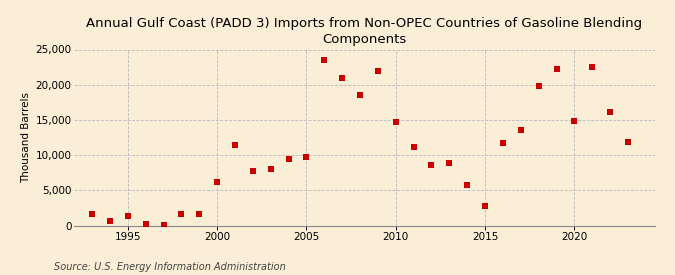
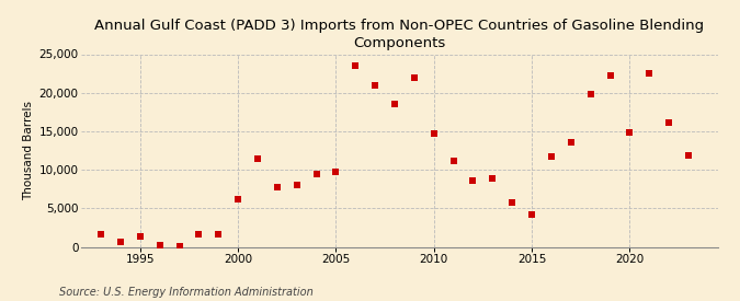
2015: 2,800 -> 4,200
